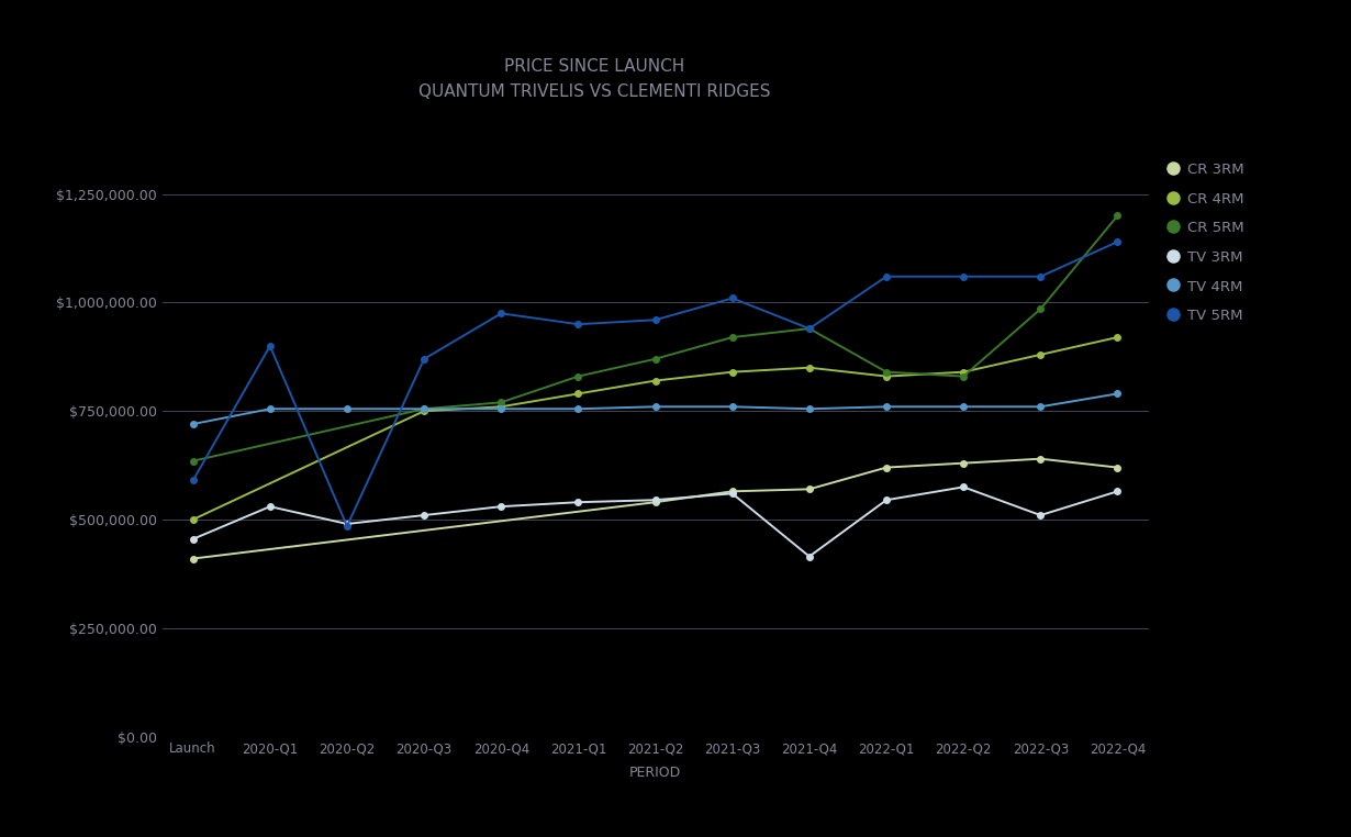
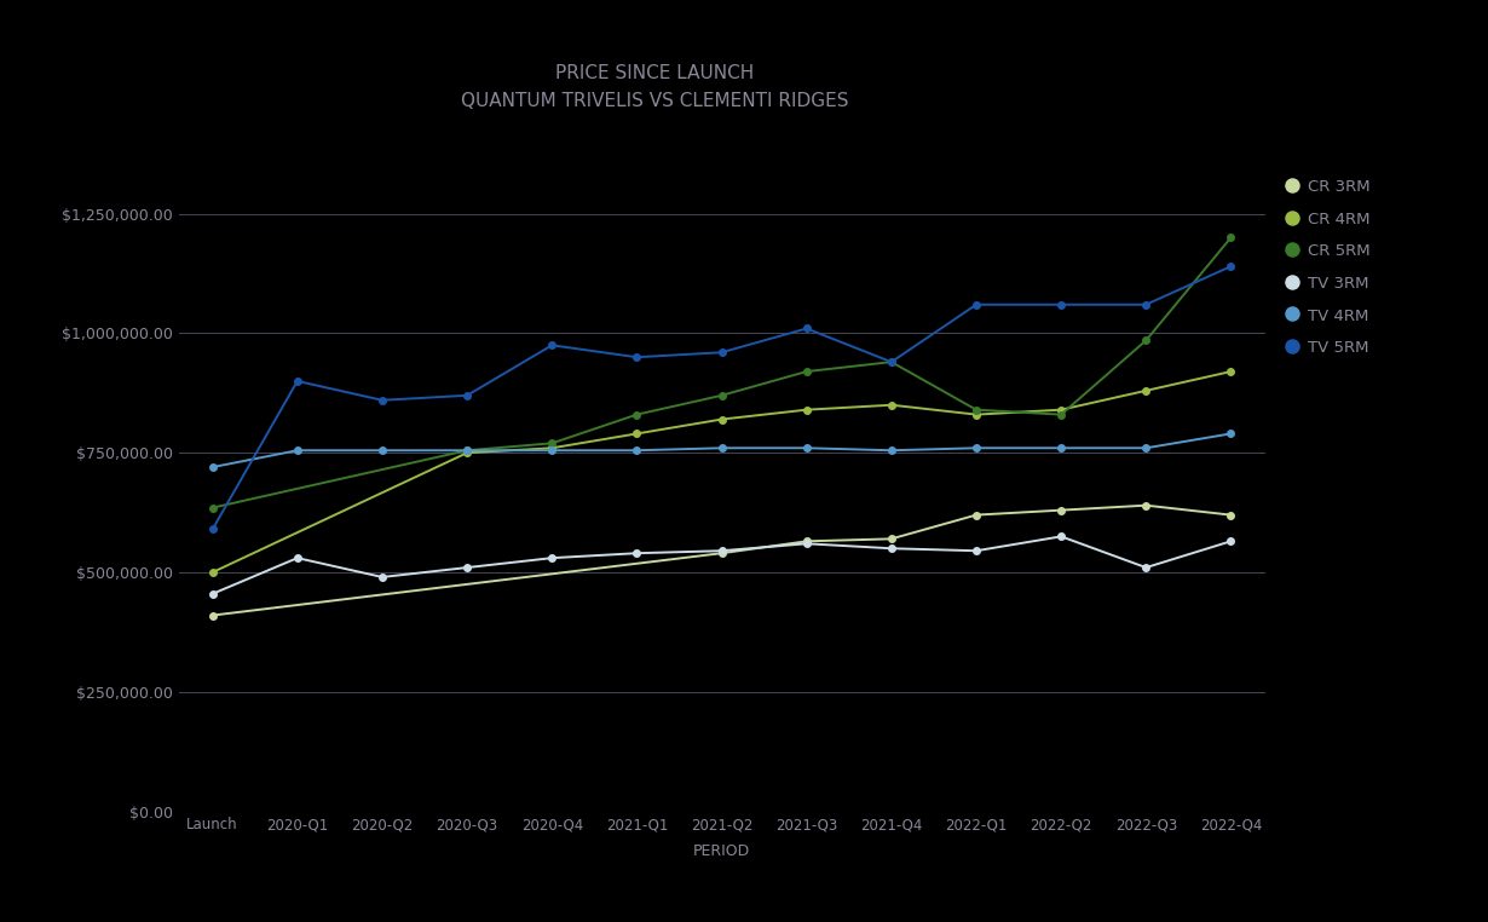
TV 5RM/2020-Q2: $485,000 -> $860,000
TV 3RM/2021-Q4: $415,000 -> $550,000
